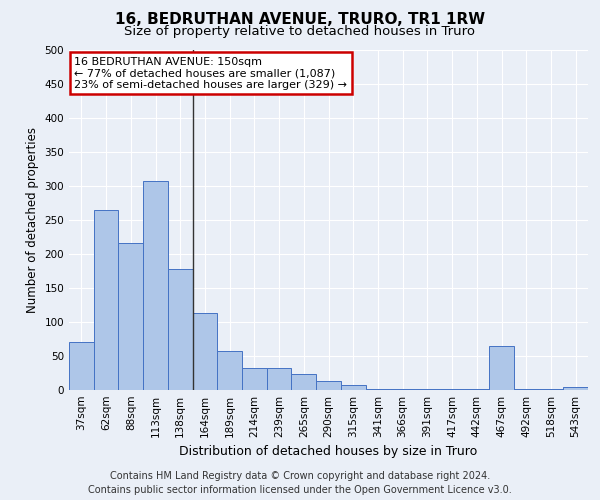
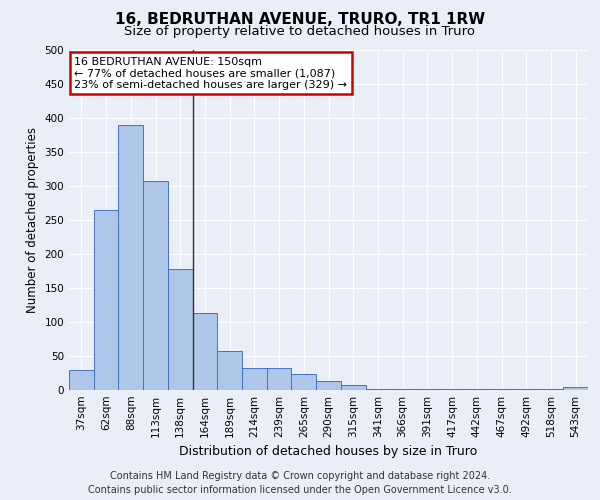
37sqm: 70 -> 30
88sqm: 216 -> 390
467sqm: 64 -> 1
